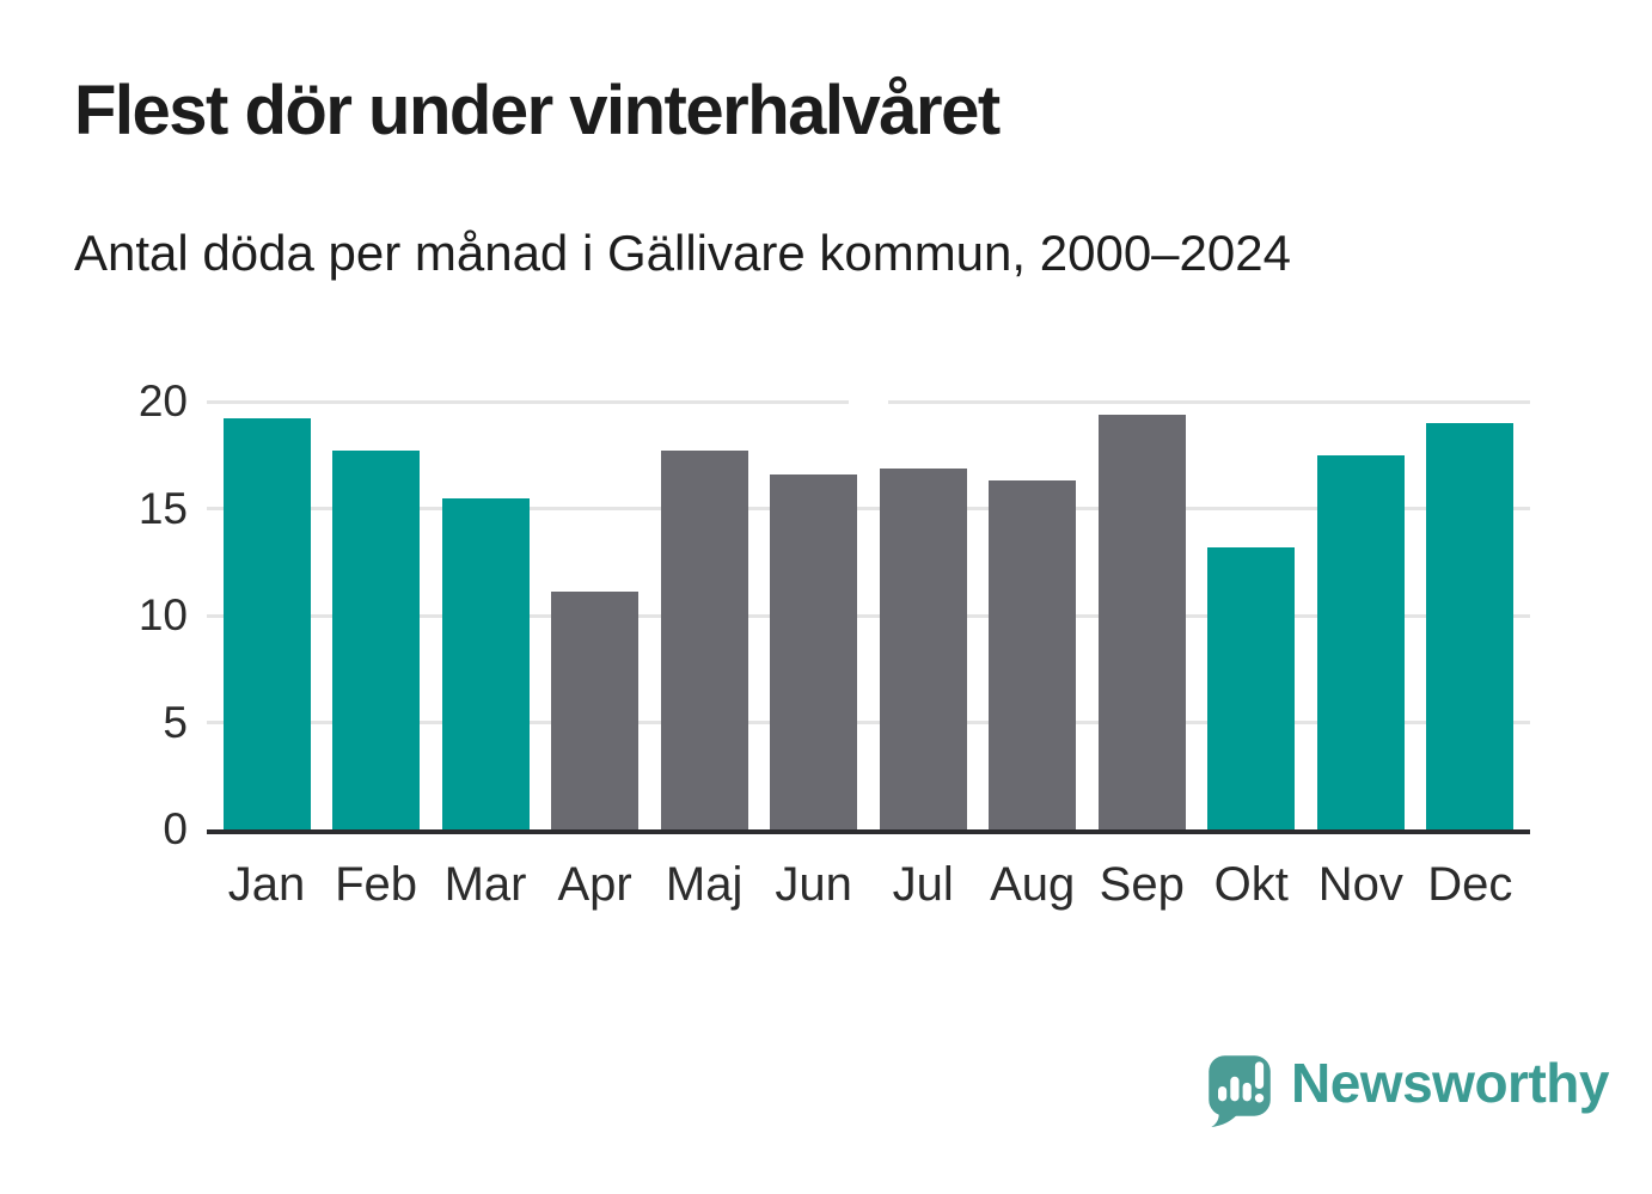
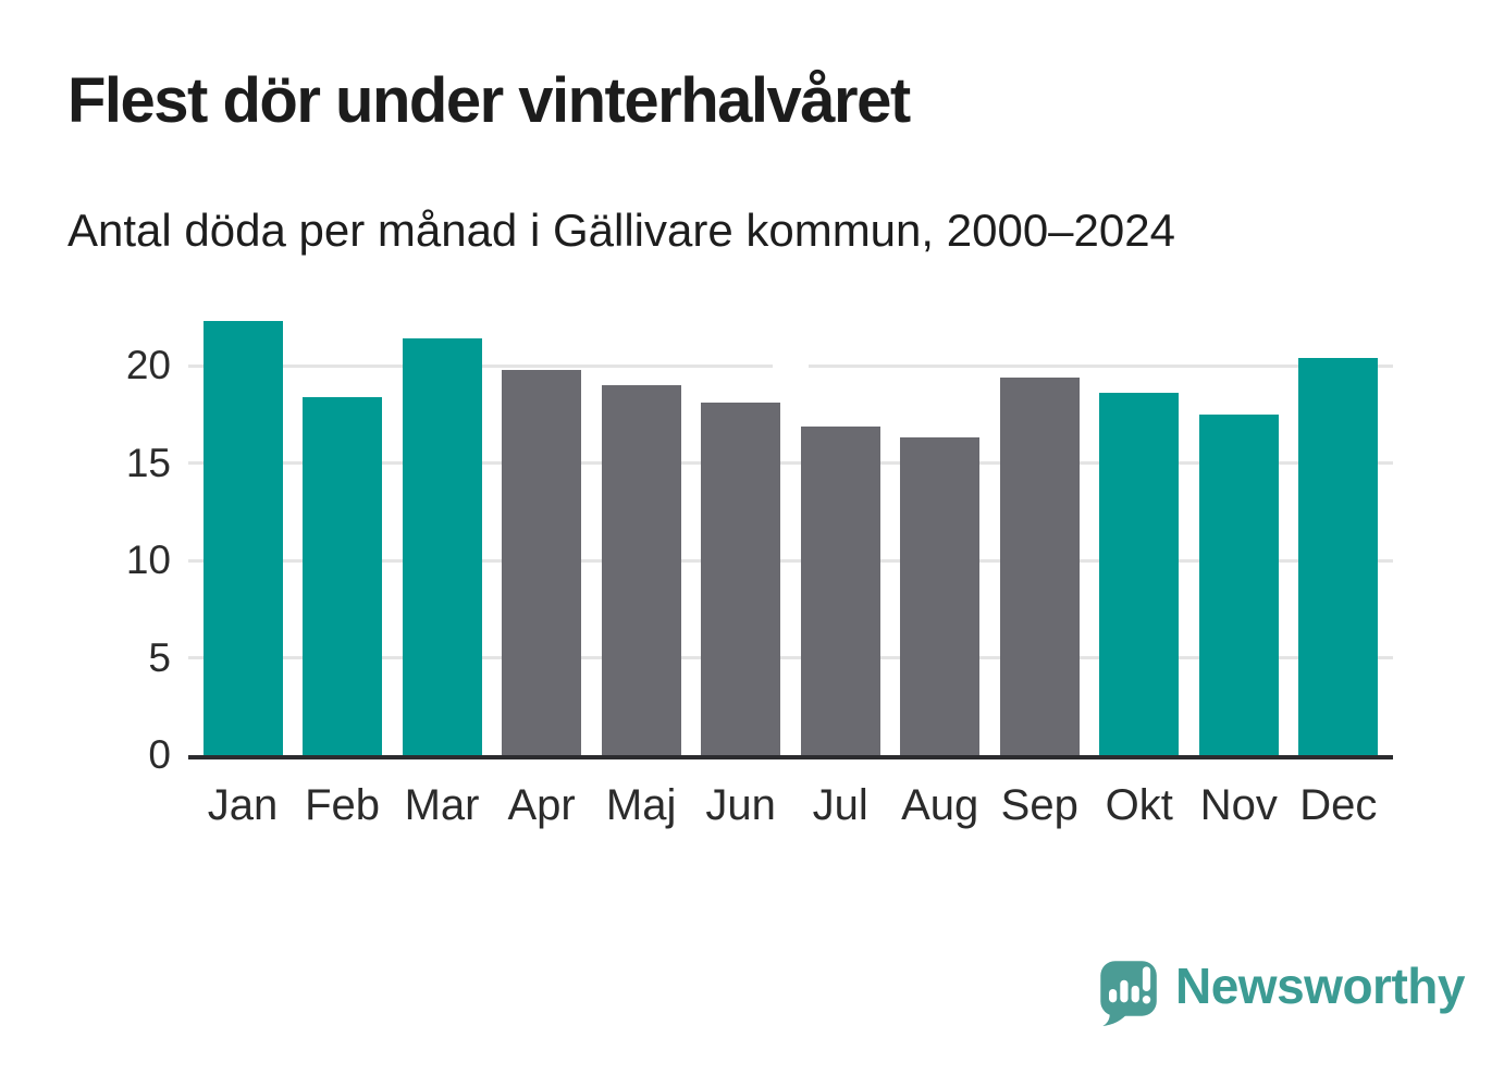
Jan: 19.2 -> 22.3
Feb: 17.7 -> 18.4
Mar: 15.5 -> 21.4
Apr: 11.1 -> 19.8
Maj: 17.7 -> 19.0
Jun: 16.6 -> 18.1
Okt: 13.2 -> 18.6
Dec: 19.0 -> 20.4
